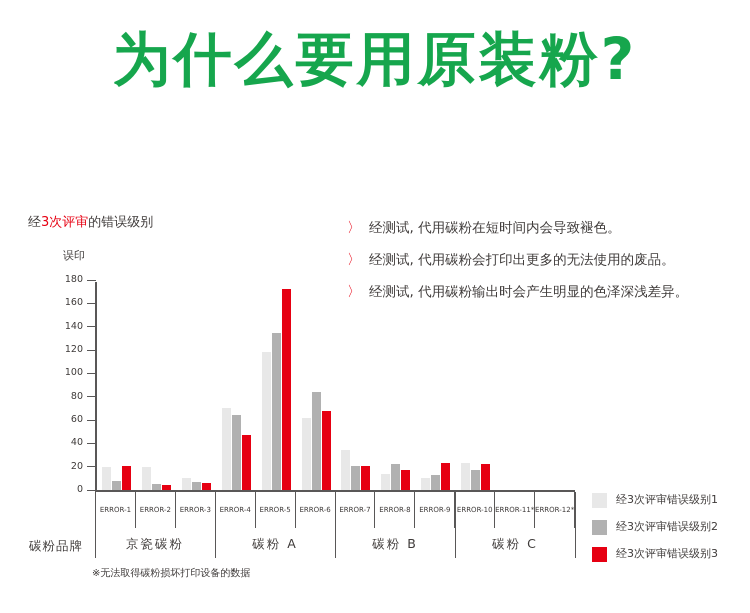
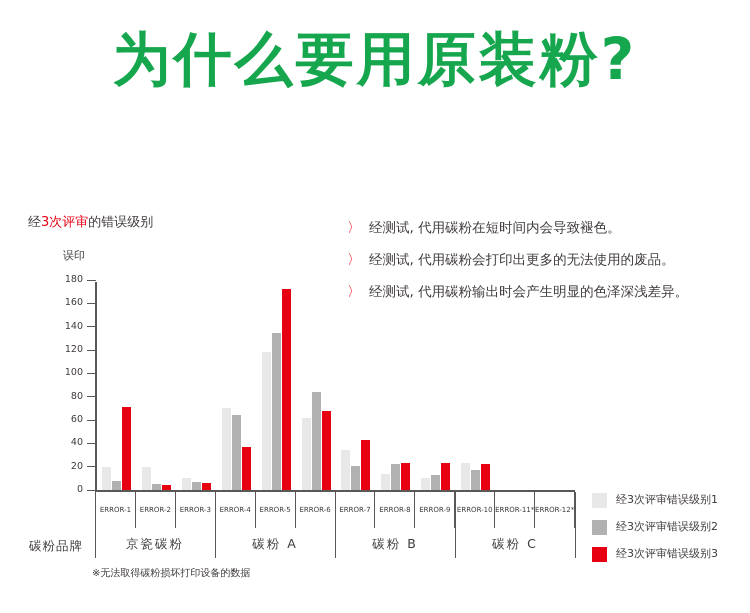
经3次评审错误级别3/ERROR-1: 21 -> 71
经3次评审错误级别3/ERROR-4: 47 -> 37
经3次评审错误级别3/ERROR-7: 21 -> 43
经3次评审错误级别3/ERROR-8: 17 -> 23
